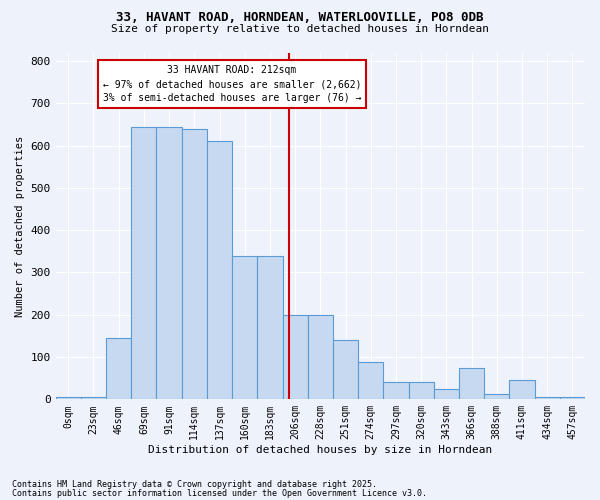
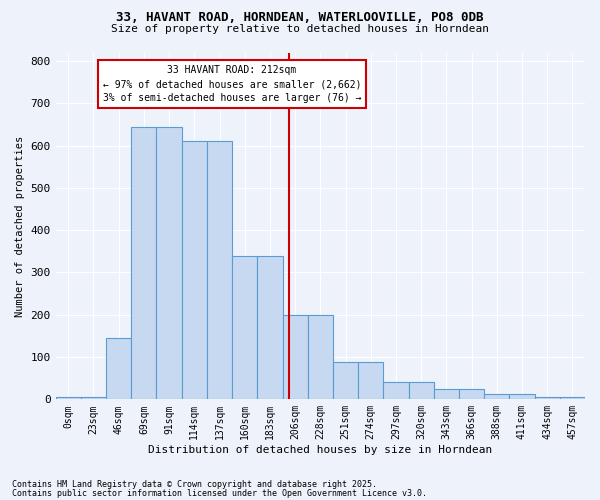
114sqm: 640 -> 610
251sqm: 140 -> 88
366sqm: 75 -> 25
411sqm: 45 -> 12
